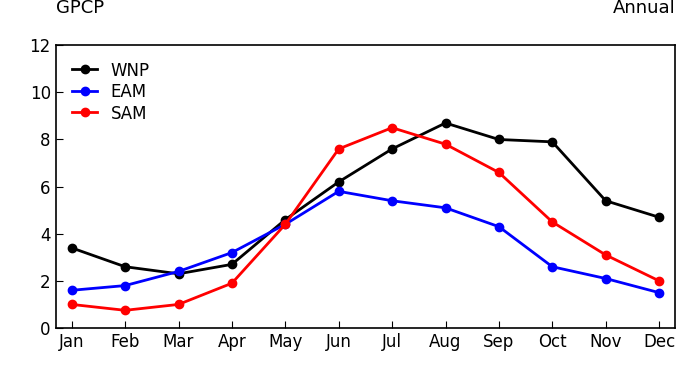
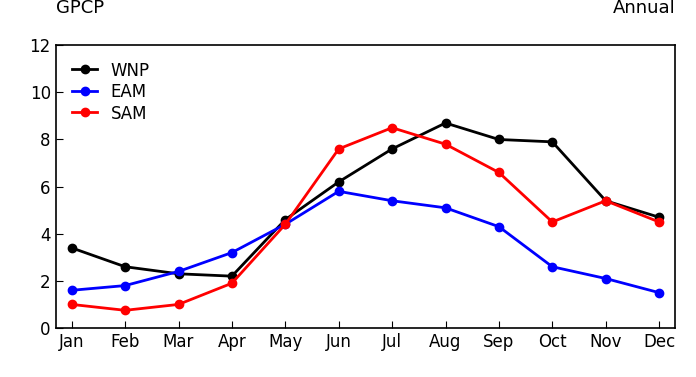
WNP/Apr: 2.7 -> 2.2
SAM/Nov: 3.10 -> 5.40
SAM/Dec: 2.00 -> 4.50
